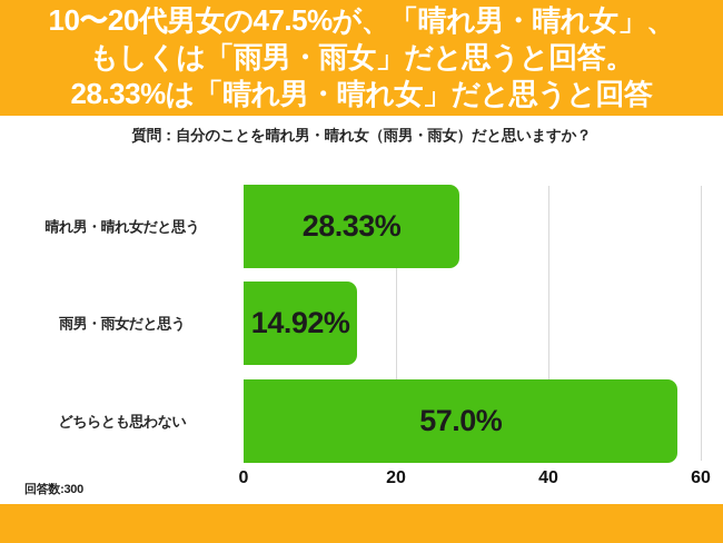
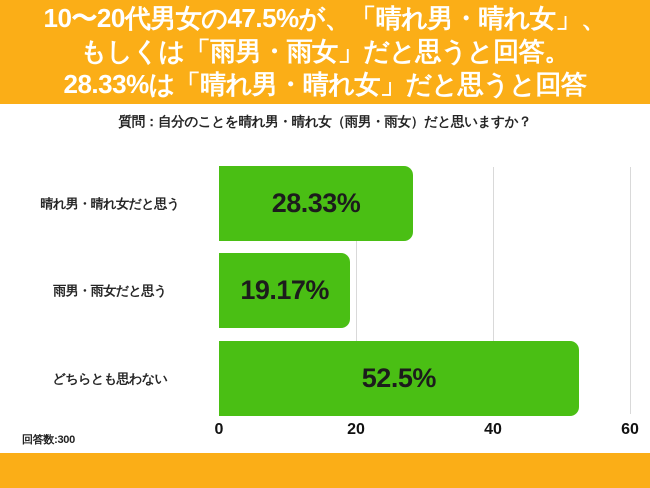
雨男・雨女だと思う: 14.92% -> 19.17%
どちらとも思わない: 57.0% -> 52.5%
